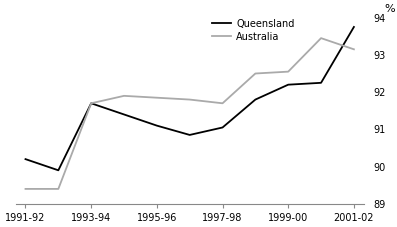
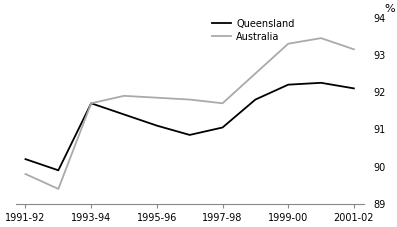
Australia/1991-92: 89.40 -> 89.80
Australia/1999-00: 92.55 -> 93.30
Queensland/2001-02: 93.75 -> 92.10
